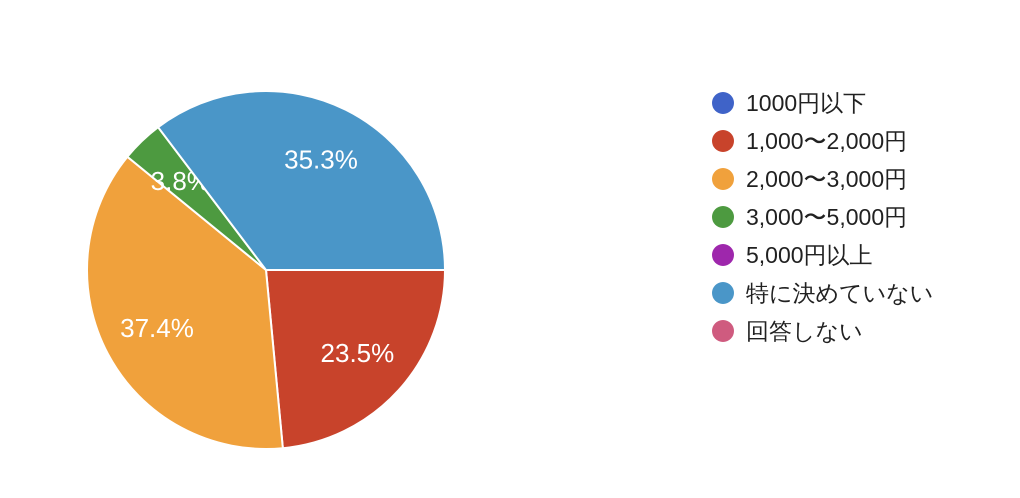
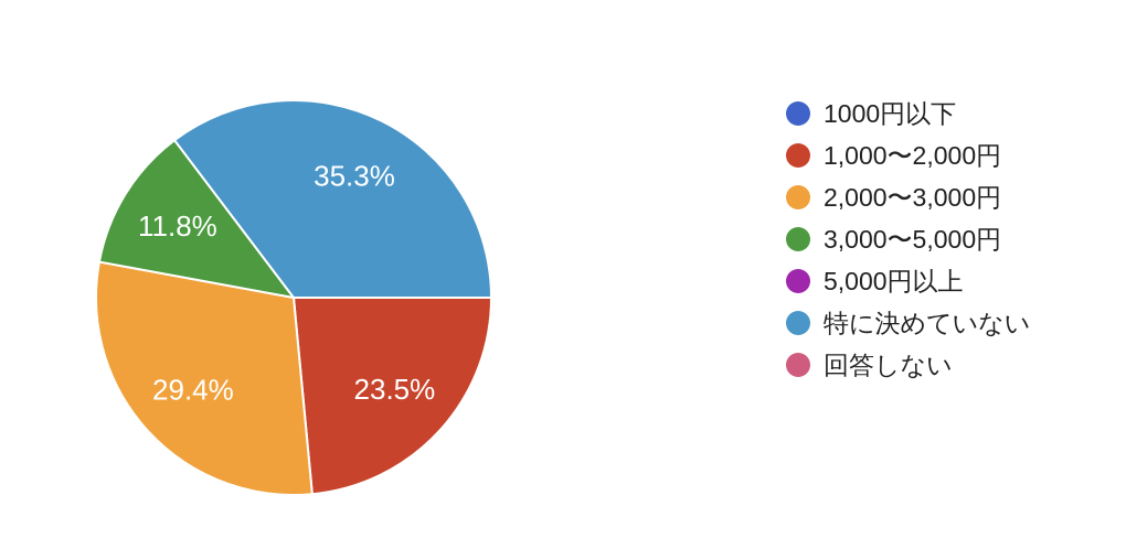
2,000〜3,000円: 37.4% -> 29.4%
3,000〜5,000円: 3.8% -> 11.8%
